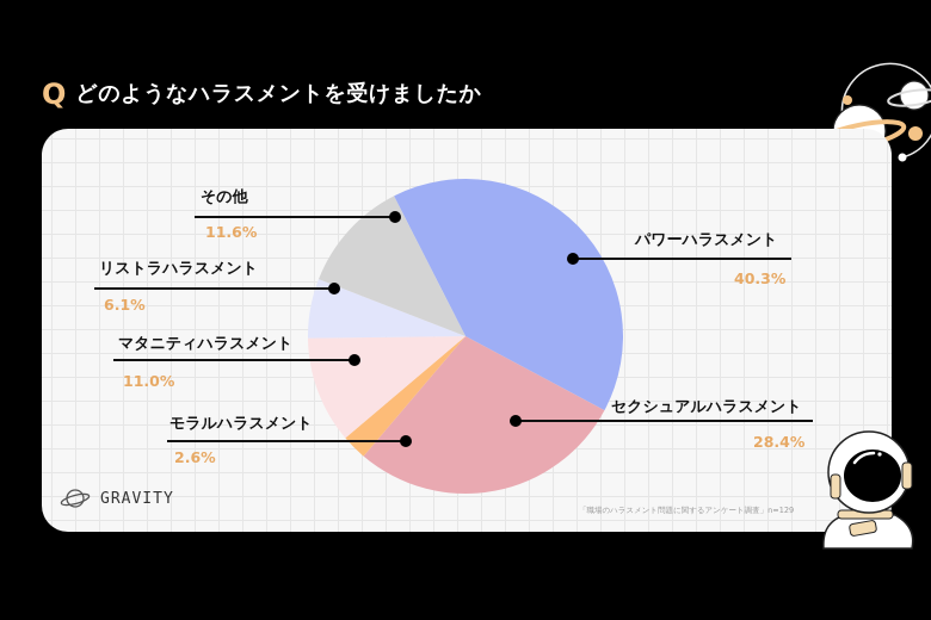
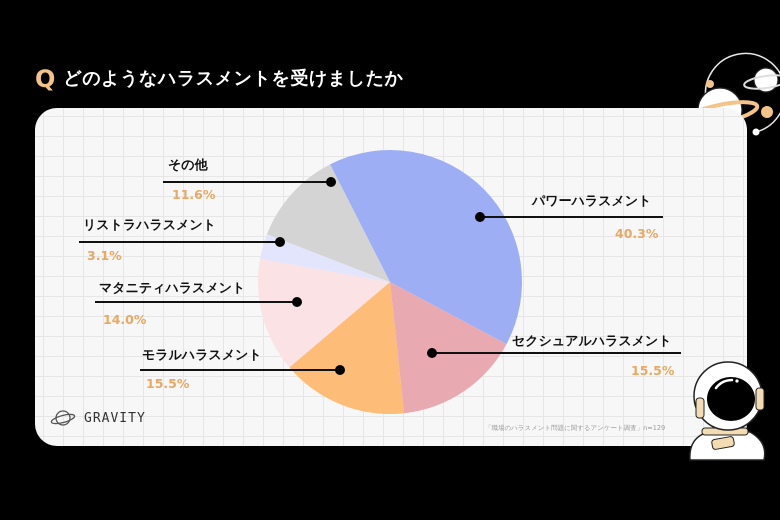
セクシュアルハラスメント: 28.4% -> 15.5%
モラルハラスメント: 2.6% -> 15.5%
マタニティハラスメント: 11.0% -> 14.0%
リストラハラスメント: 6.1% -> 3.1%
